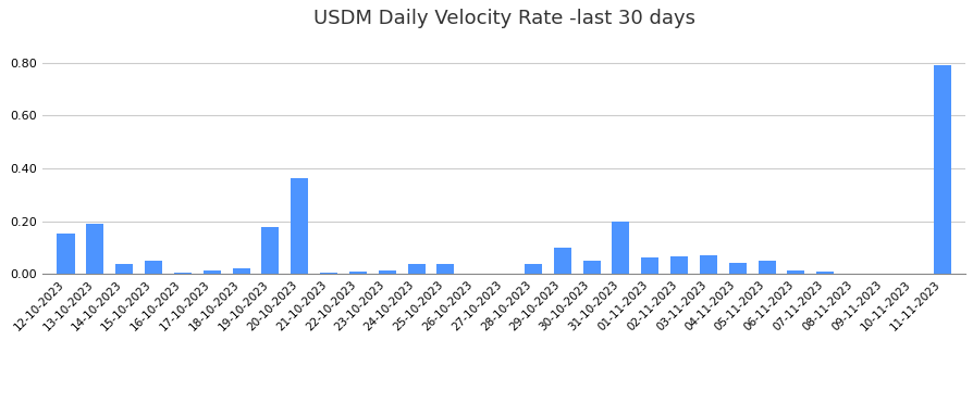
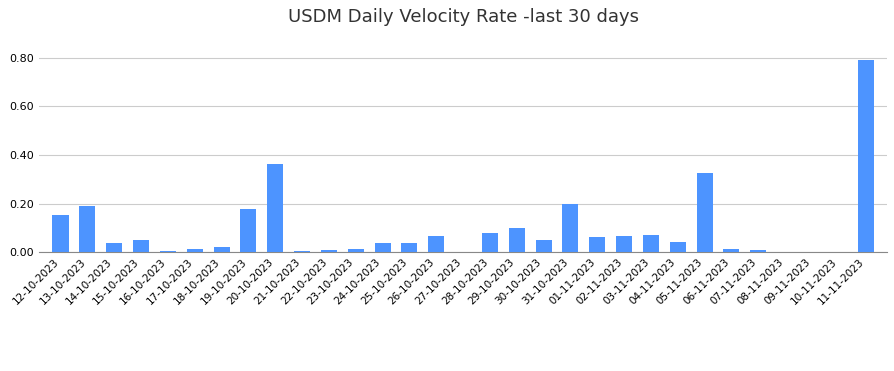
26-10-2023: 0.003 -> 0.065
28-10-2023: 0.040 -> 0.080
05-11-2023: 0.050 -> 0.325
